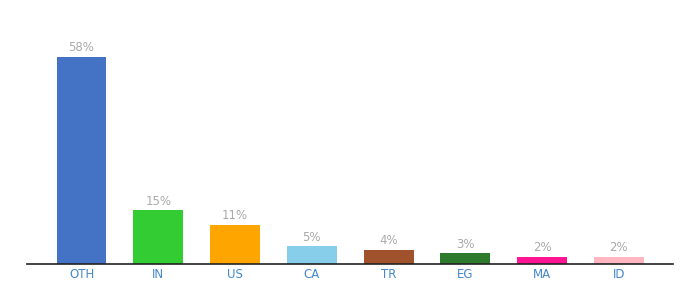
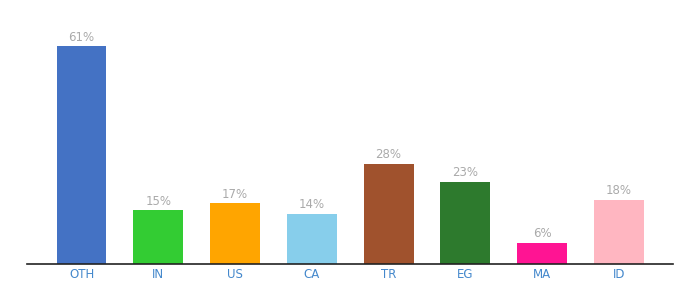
OTH: 58% -> 61%
US: 11% -> 17%
CA: 5% -> 14%
TR: 4% -> 28%
EG: 3% -> 23%
MA: 2% -> 6%
ID: 2% -> 18%
